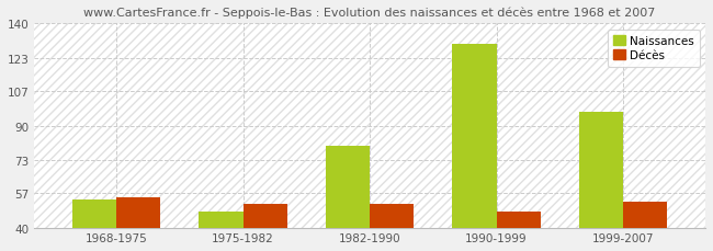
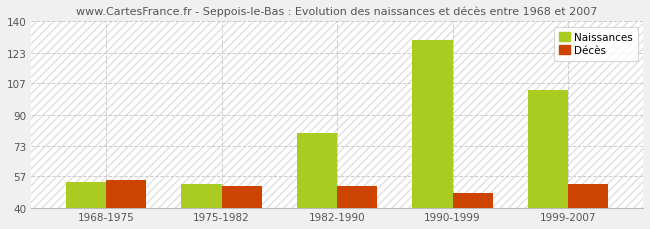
Naissances/1975-1982: 48 -> 53
Naissances/1999-2007: 97 -> 103
